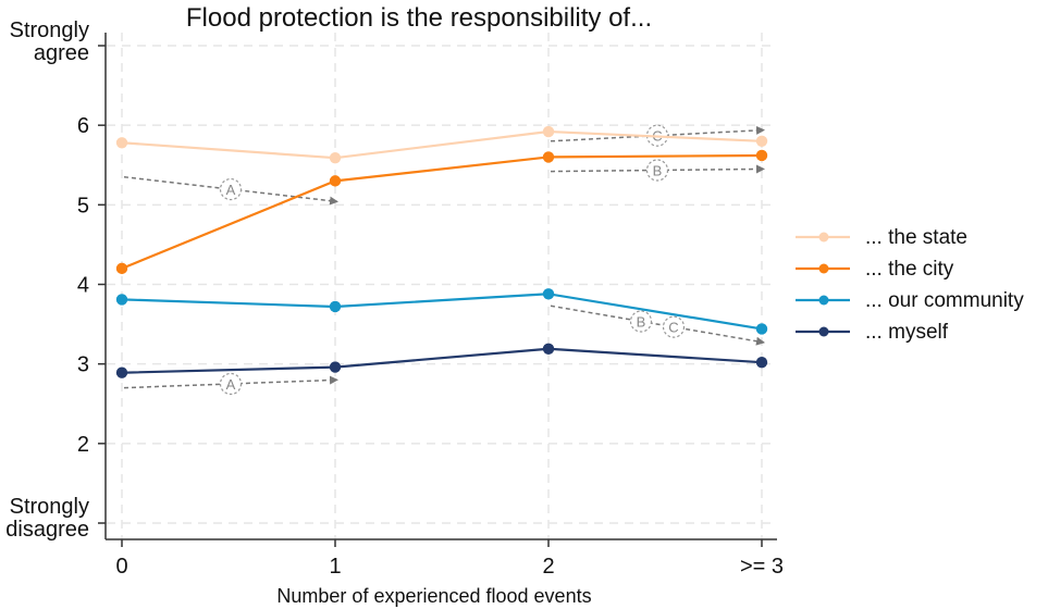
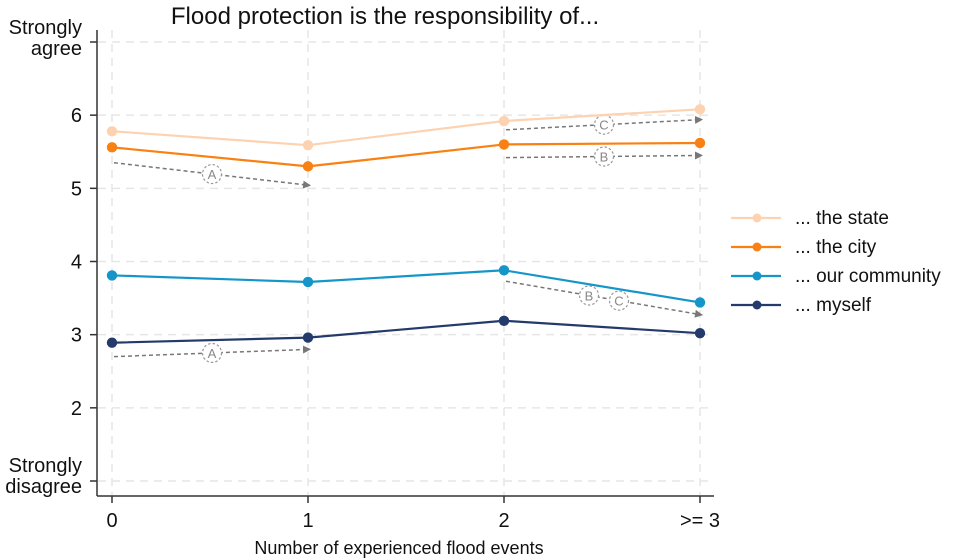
... the city/0: 4.2 -> 5.6
... the state/>= 3: 5.8 -> 6.1
